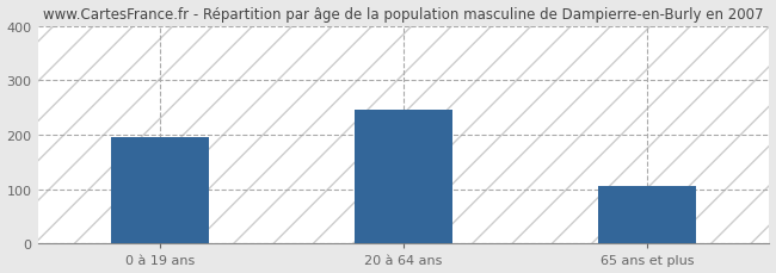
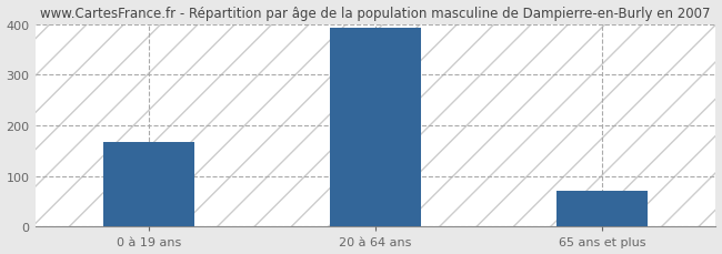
0 à 19 ans: 195 -> 168
20 à 64 ans: 245 -> 393
65 ans et plus: 105 -> 71
